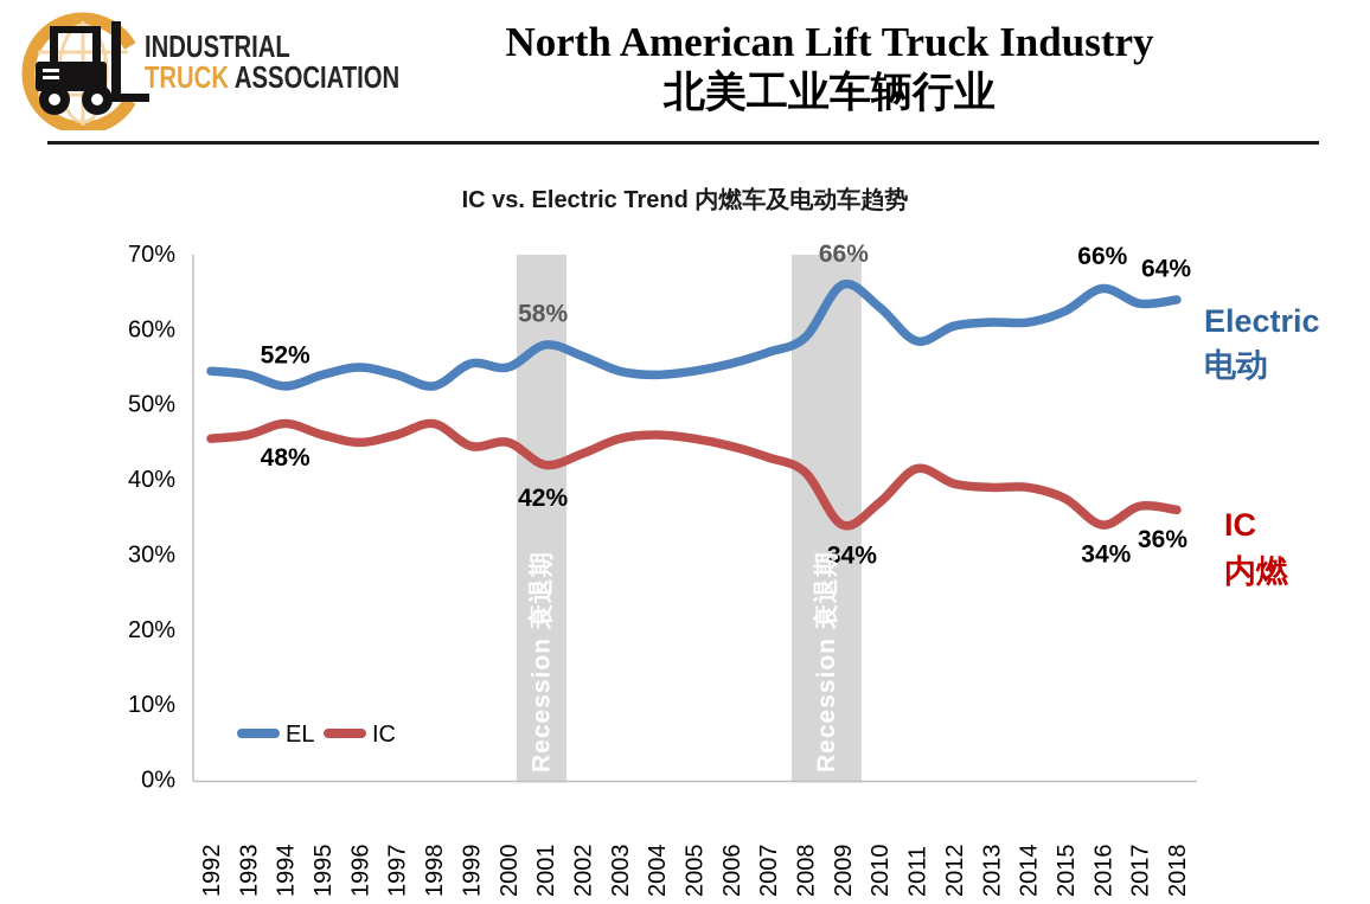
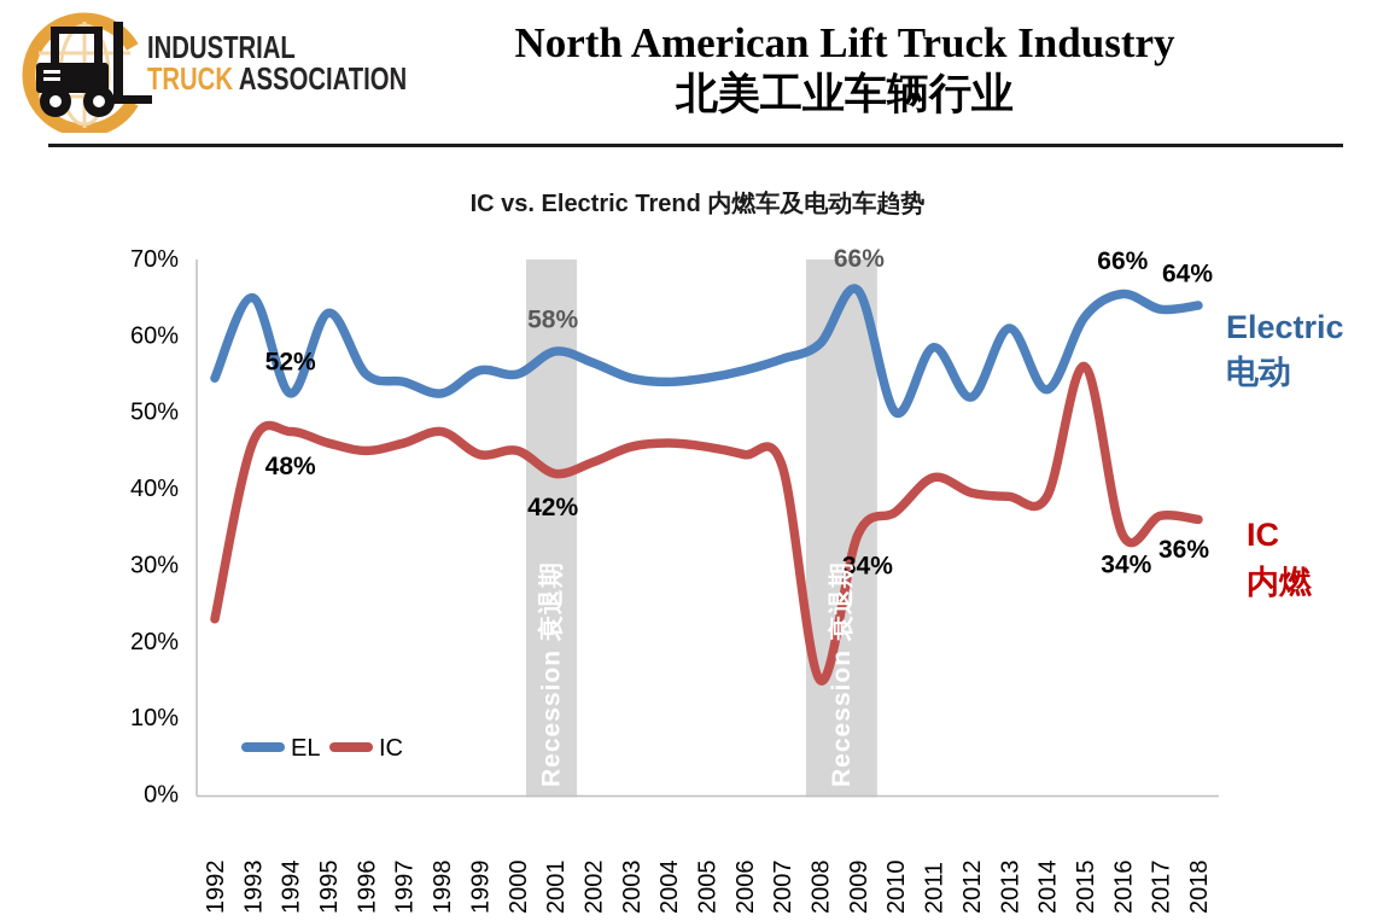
IC/1992: 46% -> 23%
EL/1993: 54% -> 65%
EL/1995: 54% -> 63%
IC/2008: 41% -> 15%
EL/2010: 63% -> 50%
EL/2012: 60% -> 52%
EL/2014: 61% -> 53%
IC/2015: 38% -> 56%
